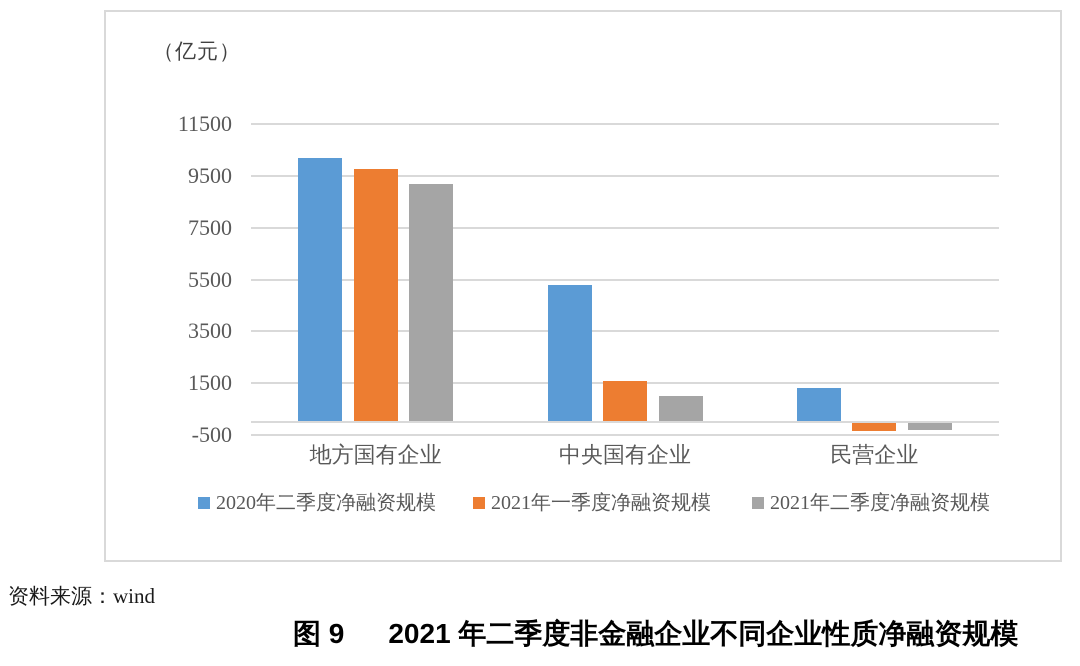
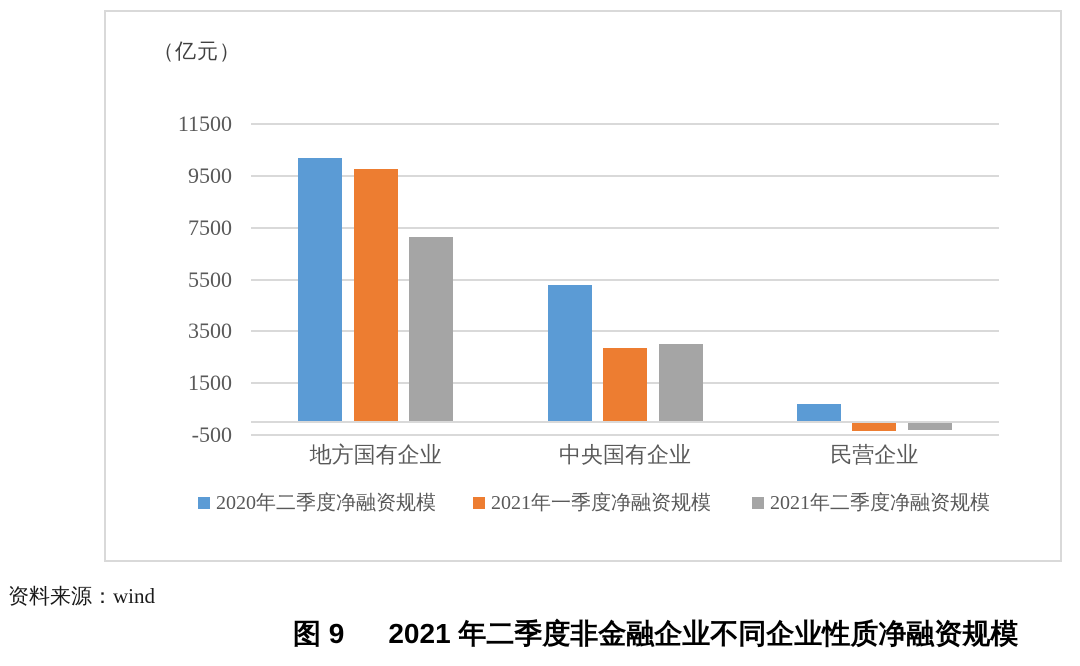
2021年二季度净融资规模/地方国有企业: 9200 -> 7100
2021年一季度净融资规模/中央国有企业: 1600 -> 2800
2021年二季度净融资规模/中央国有企业: 1000 -> 3000
2020年二季度净融资规模/民营企业: 1300 -> 700
